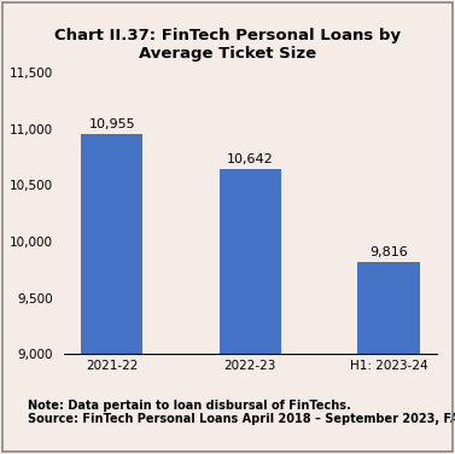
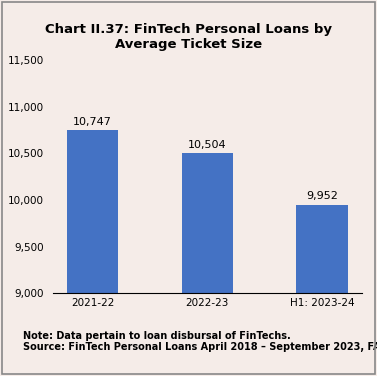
2021-22: 10,955 -> 10,747
2022-23: 10,642 -> 10,504
H1: 2023-24: 9,816 -> 9,952
